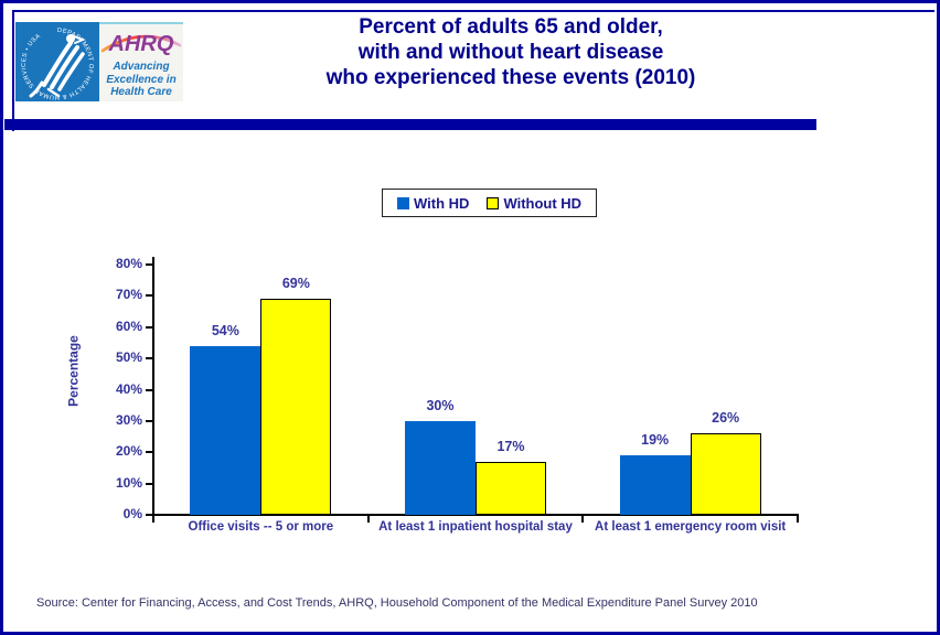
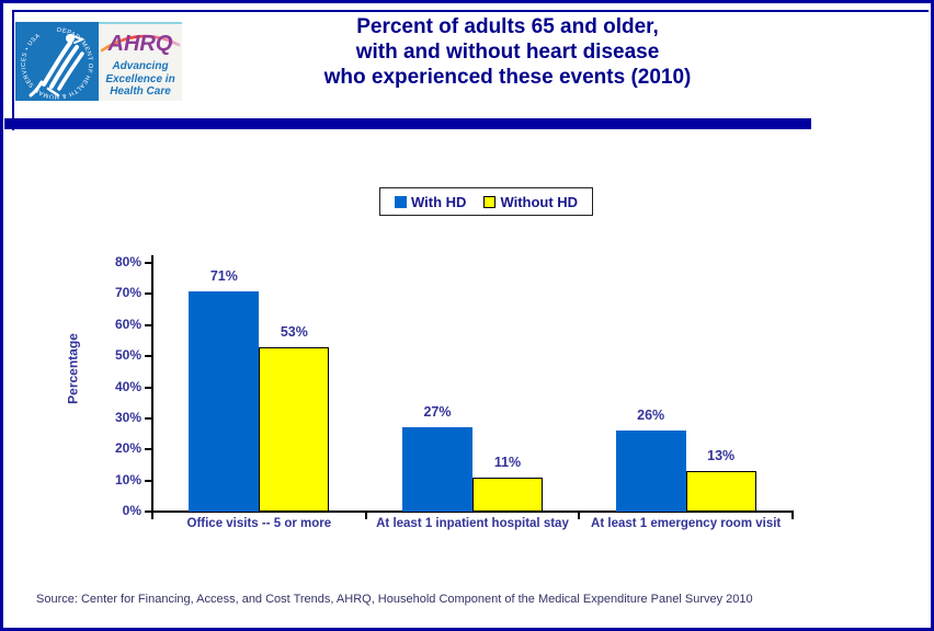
With HD/Office visits -- 5 or more: 54% -> 71%
Without HD/Office visits -- 5 or more: 69% -> 53%
With HD/At least 1 inpatient hospital stay: 30% -> 27%
Without HD/At least 1 inpatient hospital stay: 17% -> 11%
With HD/At least 1 emergency room visit: 19% -> 26%
Without HD/At least 1 emergency room visit: 26% -> 13%
